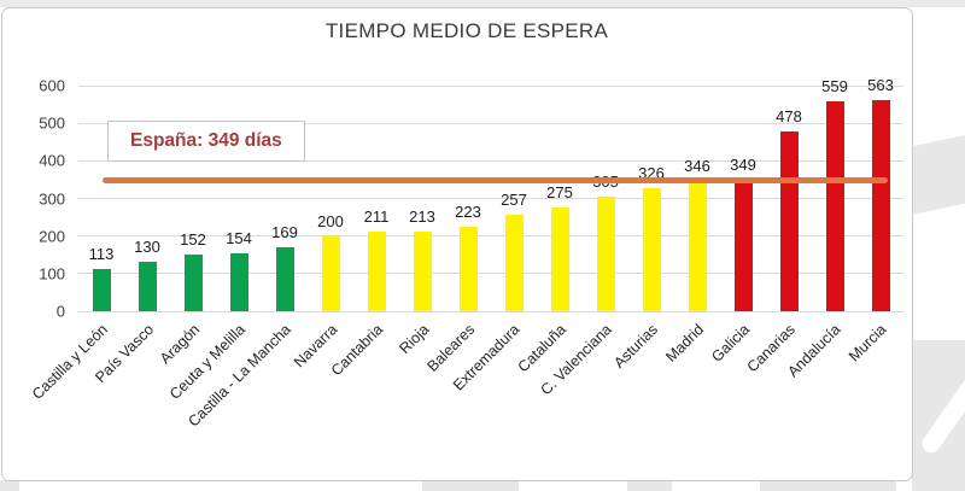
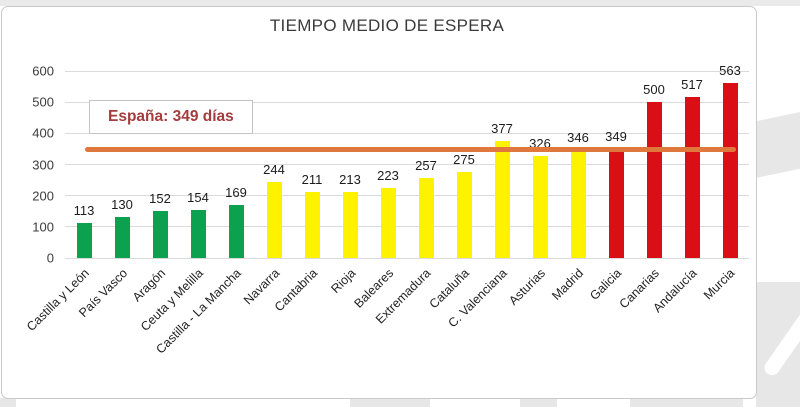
Navarra: 200 -> 244
C. Valenciana: 305 -> 377
Canarias: 478 -> 500
Andalucía: 559 -> 517
